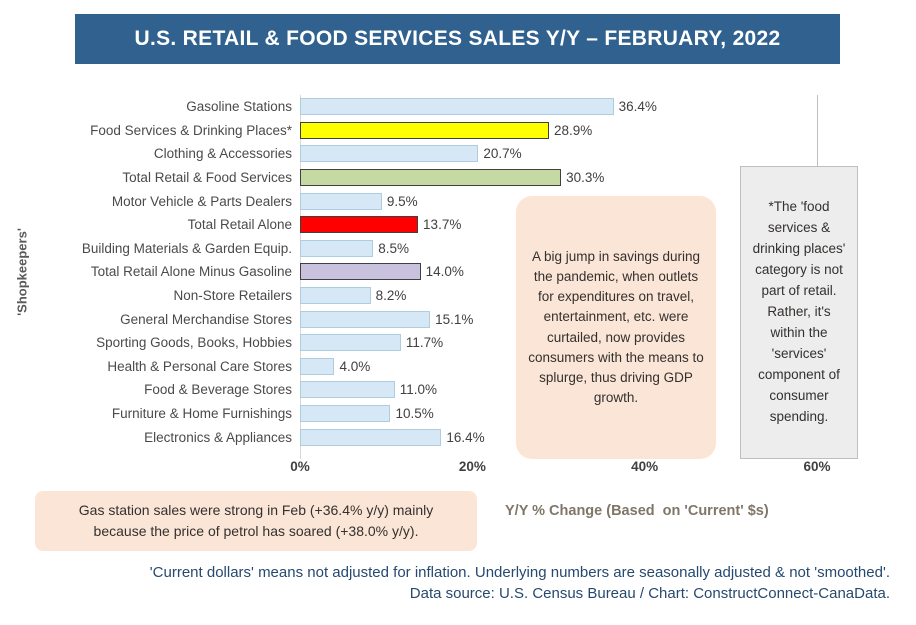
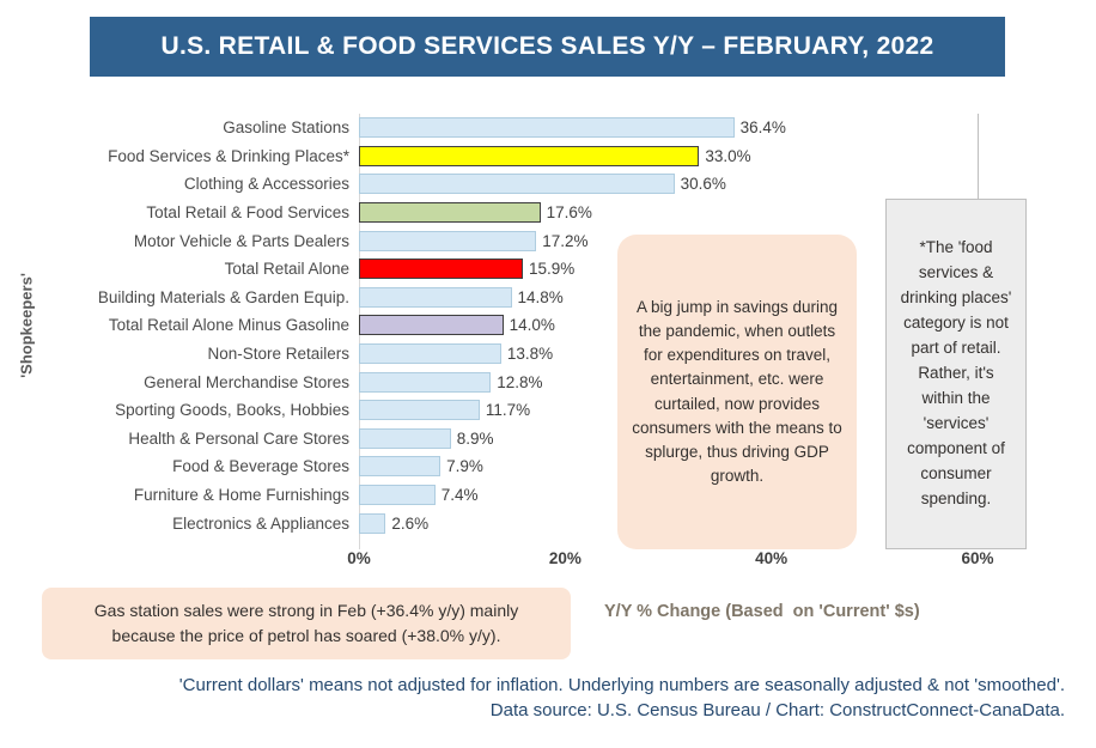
Food Services & Drinking Places*: 28.9% -> 33.0%
Clothing & Accessories: 20.7% -> 30.6%
Total Retail & Food Services: 30.3% -> 17.6%
Motor Vehicle & Parts Dealers: 9.5% -> 17.2%
Total Retail Alone: 13.7% -> 15.9%
Building Materials & Garden Equip.: 8.5% -> 14.8%
Non-Store Retailers: 8.2% -> 13.8%
General Merchandise Stores: 15.1% -> 12.8%
Health & Personal Care Stores: 4.0% -> 8.9%
Food & Beverage Stores: 11.0% -> 7.9%
Furniture & Home Furnishings: 10.5% -> 7.4%
Electronics & Appliances: 16.4% -> 2.6%
